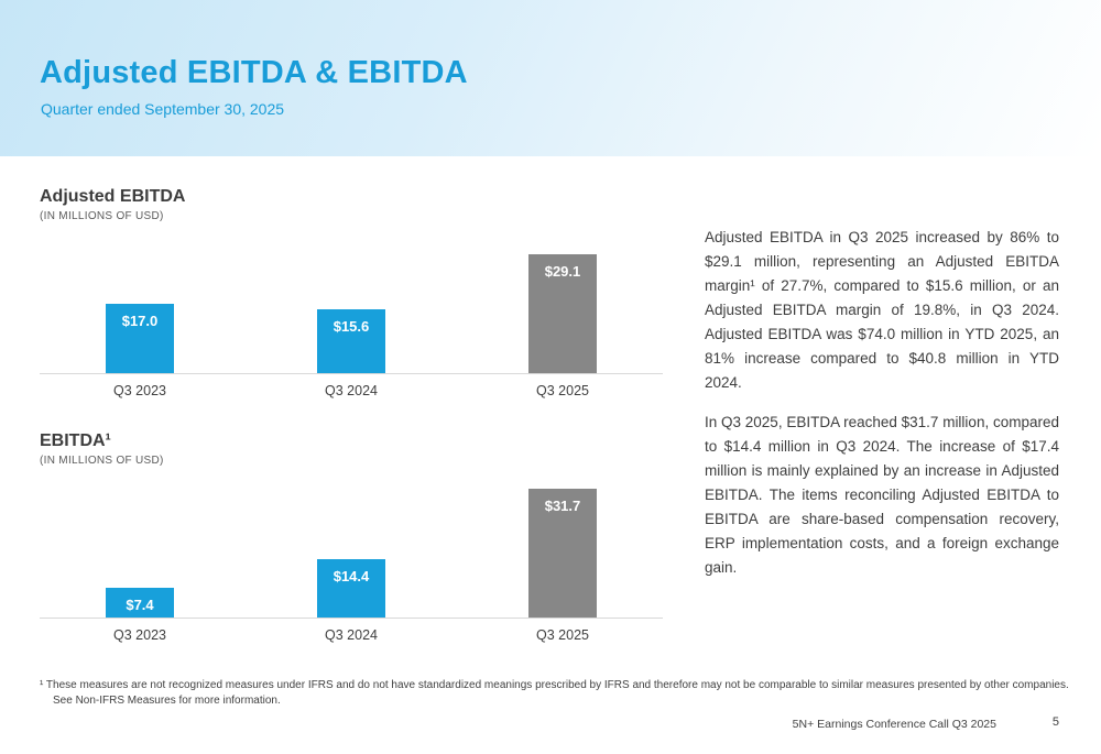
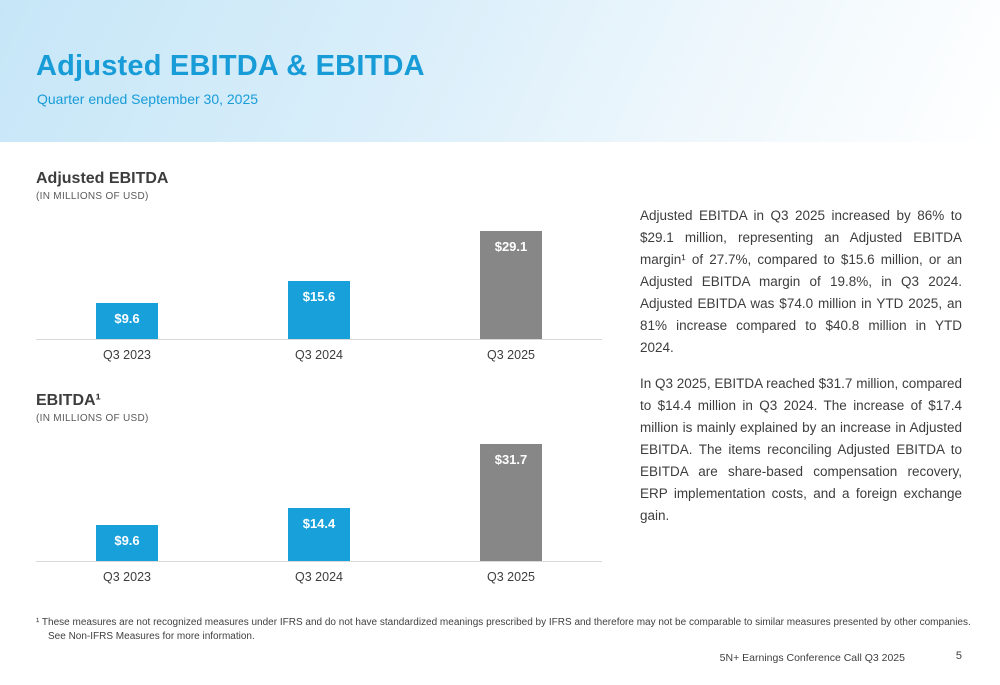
Adjusted EBITDA/Q3 2023: $17.0 -> $9.6
EBITDA¹/Q3 2023: $7.4 -> $9.6
